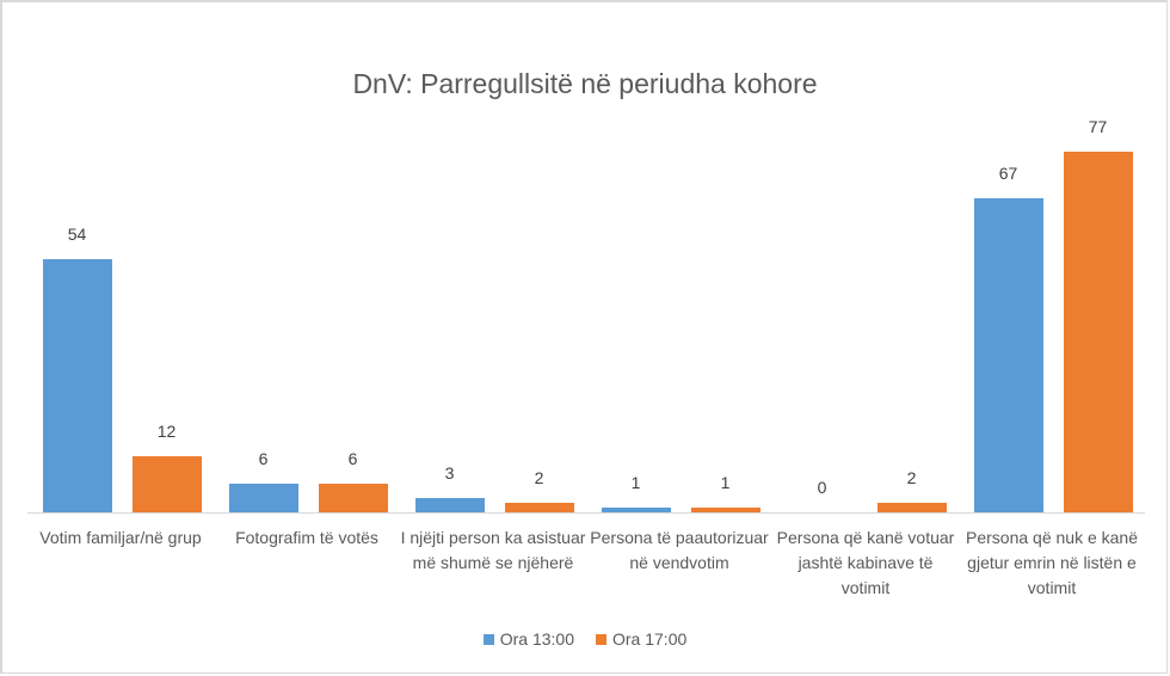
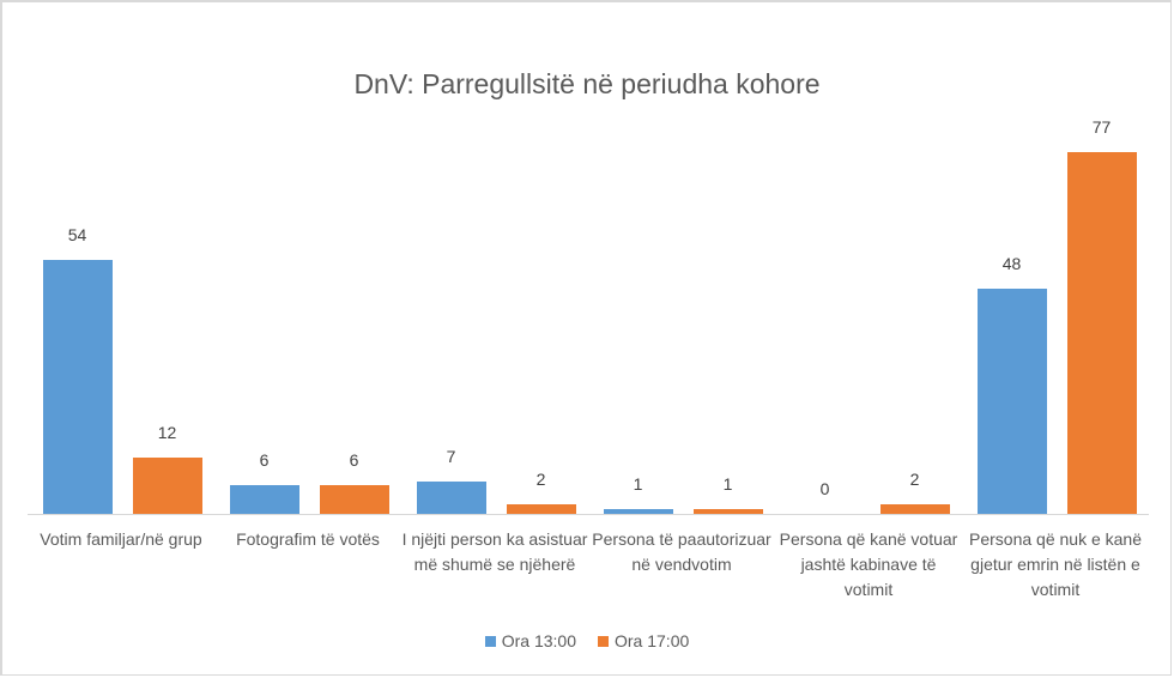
Ora 13:00/I njëjti person ka asistuar më shumë se njëherë: 3 -> 7
Ora 13:00/Persona që nuk e kanë gjetur emrin në listën e votimit: 67 -> 48
